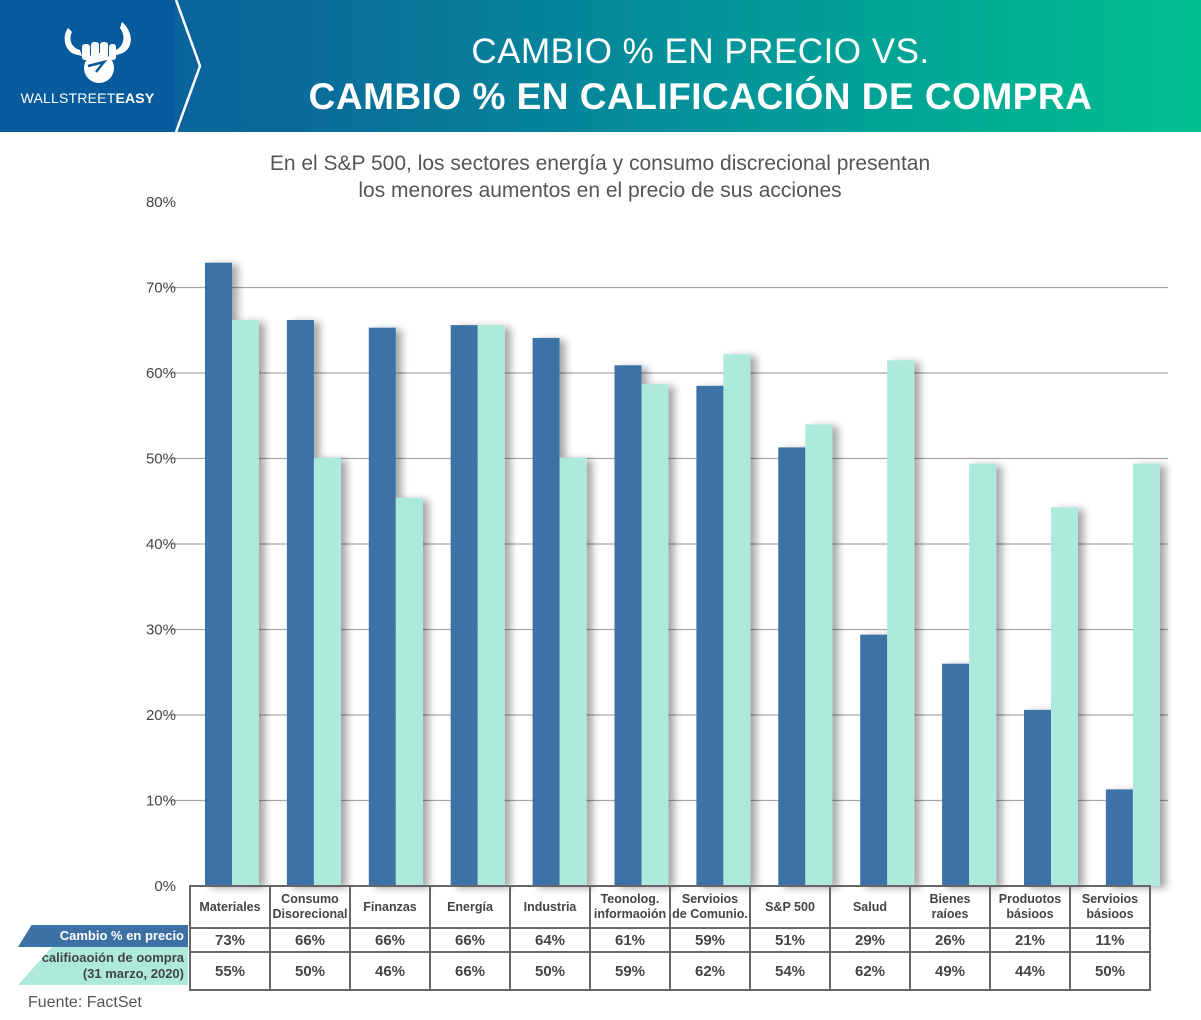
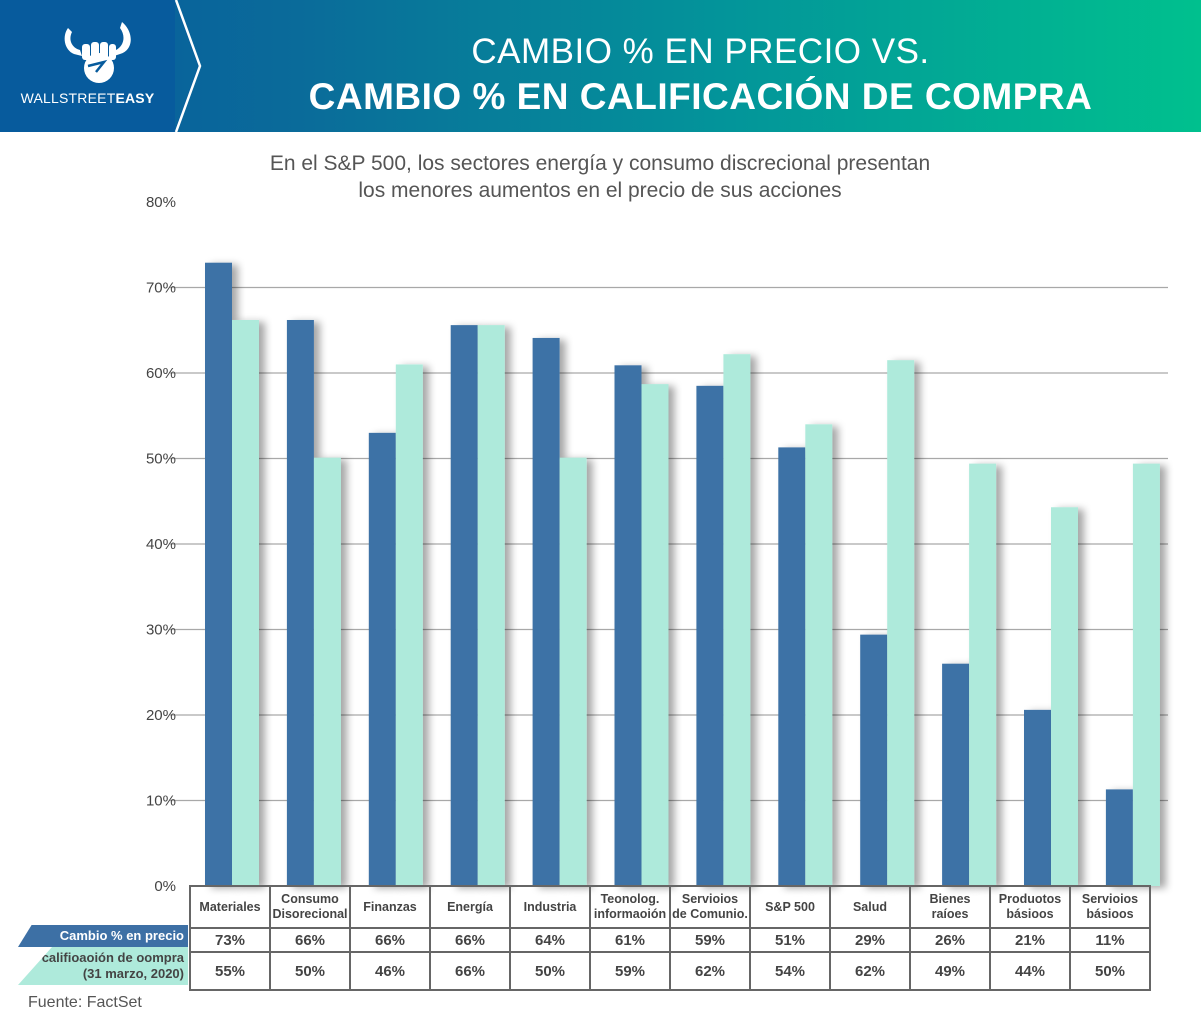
Cambio % en precio/Finanzas: 65% -> 53%
% califioaoión de oompra (31 marzo, 2020)/Finanzas: 45% -> 61%
